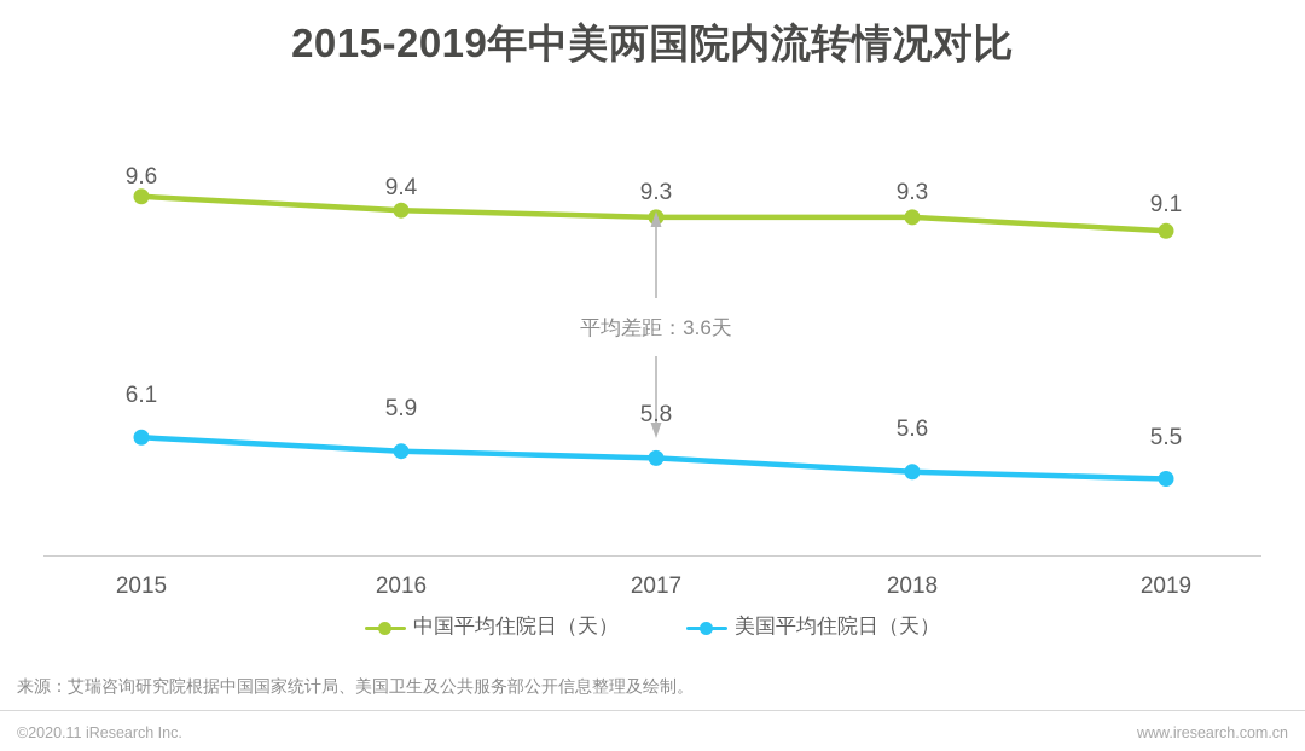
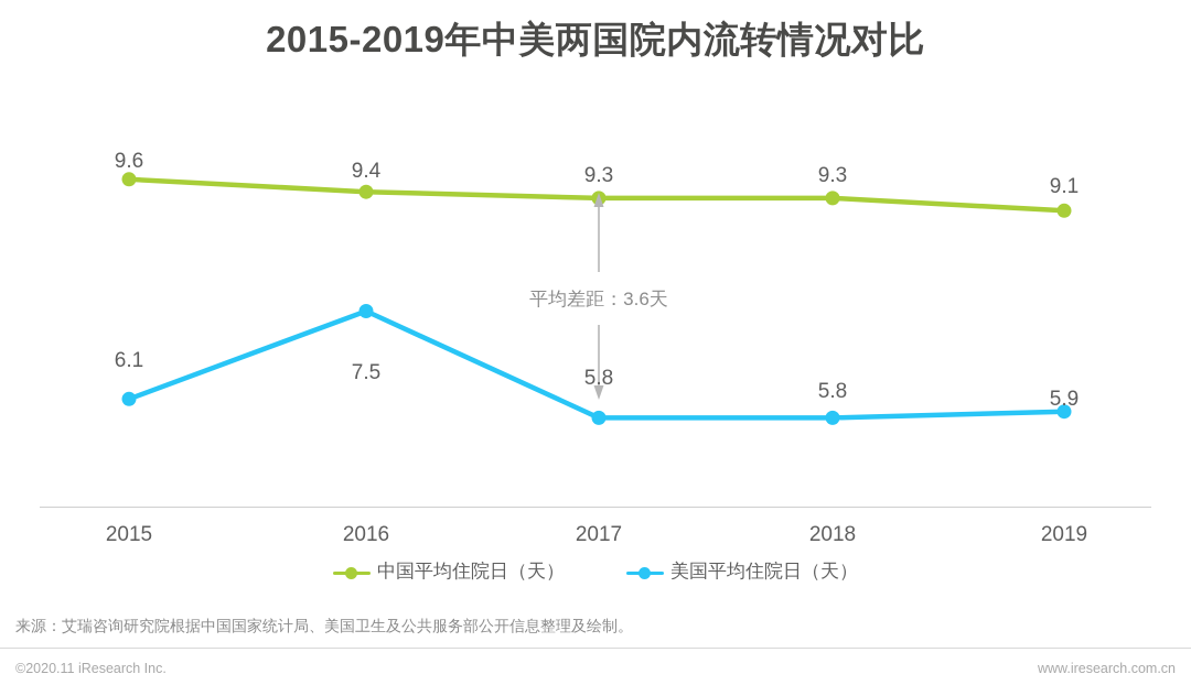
美国平均住院日（天）/2016: 5.9 -> 7.5
美国平均住院日（天）/2018: 5.6 -> 5.8
美国平均住院日（天）/2019: 5.5 -> 5.9
